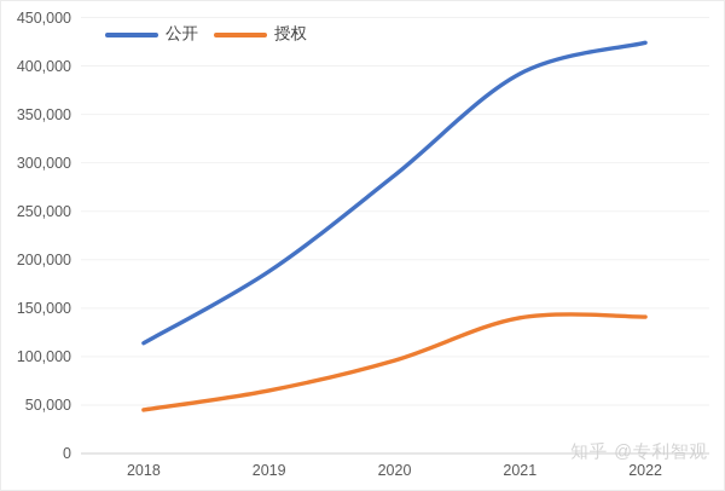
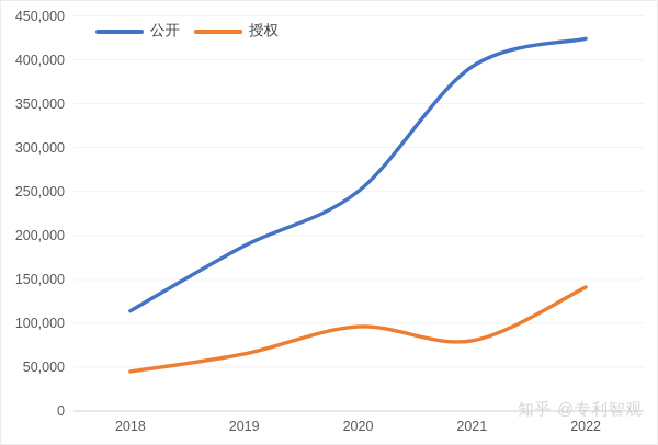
公开/2020: 290000 -> 250000
授权/2021: 140000 -> 80000
